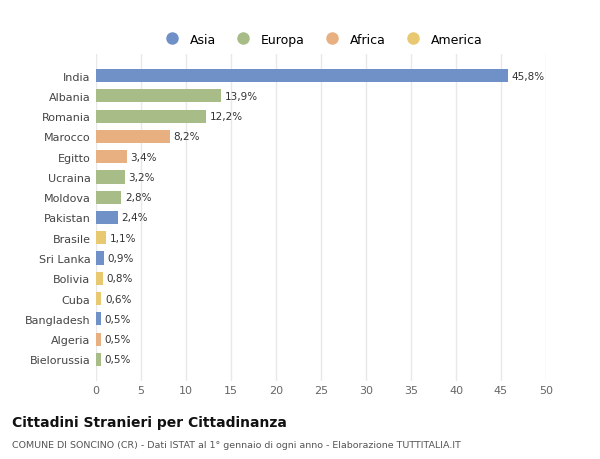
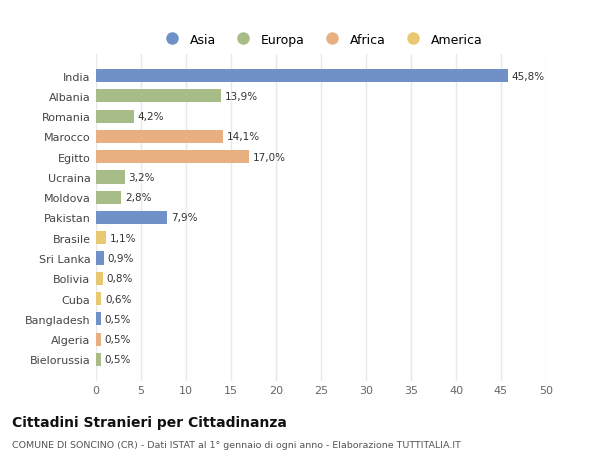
Romania: 12,2% -> 4,2%
Marocco: 8,2% -> 14,1%
Egitto: 3,4% -> 17,0%
Pakistan: 2,4% -> 7,9%
